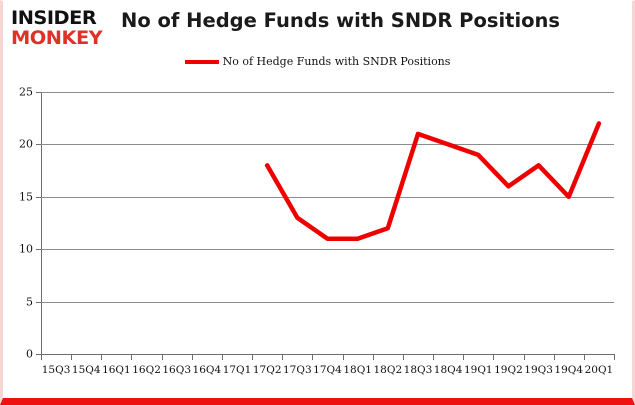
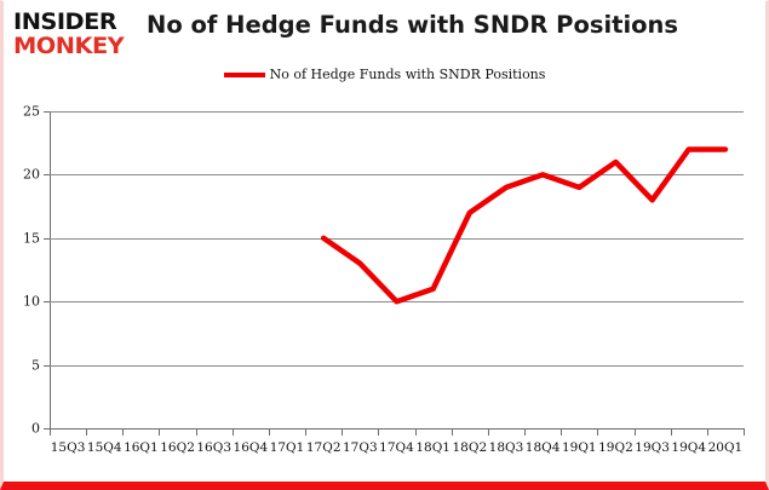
17Q2: 18 -> 15
17Q4: 11 -> 10
18Q2: 12 -> 17
18Q3: 21 -> 19
19Q2: 16 -> 21
19Q4: 15 -> 22
